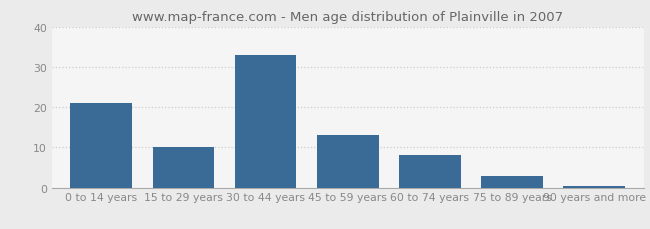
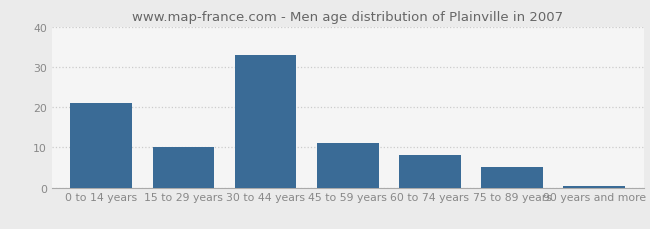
45 to 59 years: 13.0 -> 11.0
75 to 89 years: 3.0 -> 5.0
